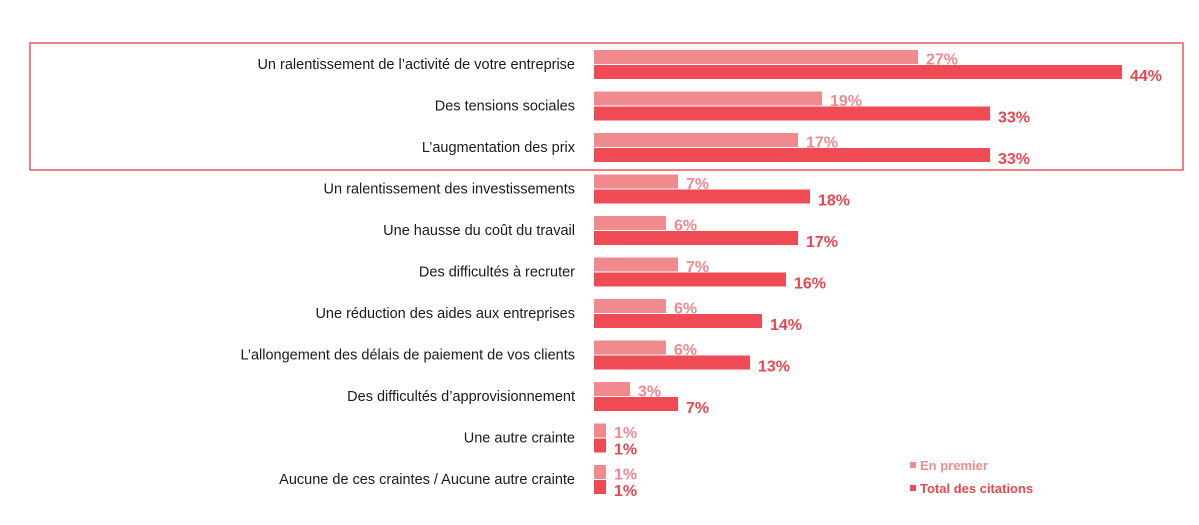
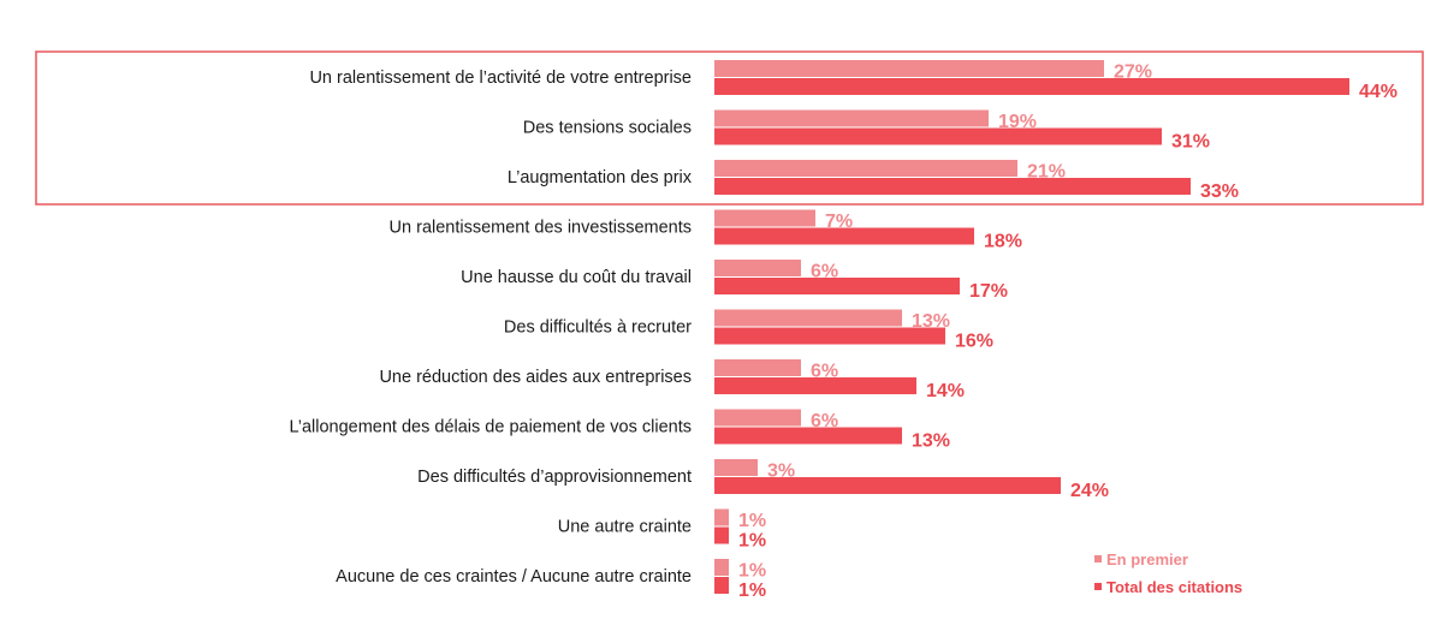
Total des citations/Des tensions sociales: 33% -> 31%
En premier/L’augmentation des prix: 17% -> 21%
En premier/Des difficultés à recruter: 7% -> 13%
Total des citations/Des difficultés d’approvisionnement: 7% -> 24%
